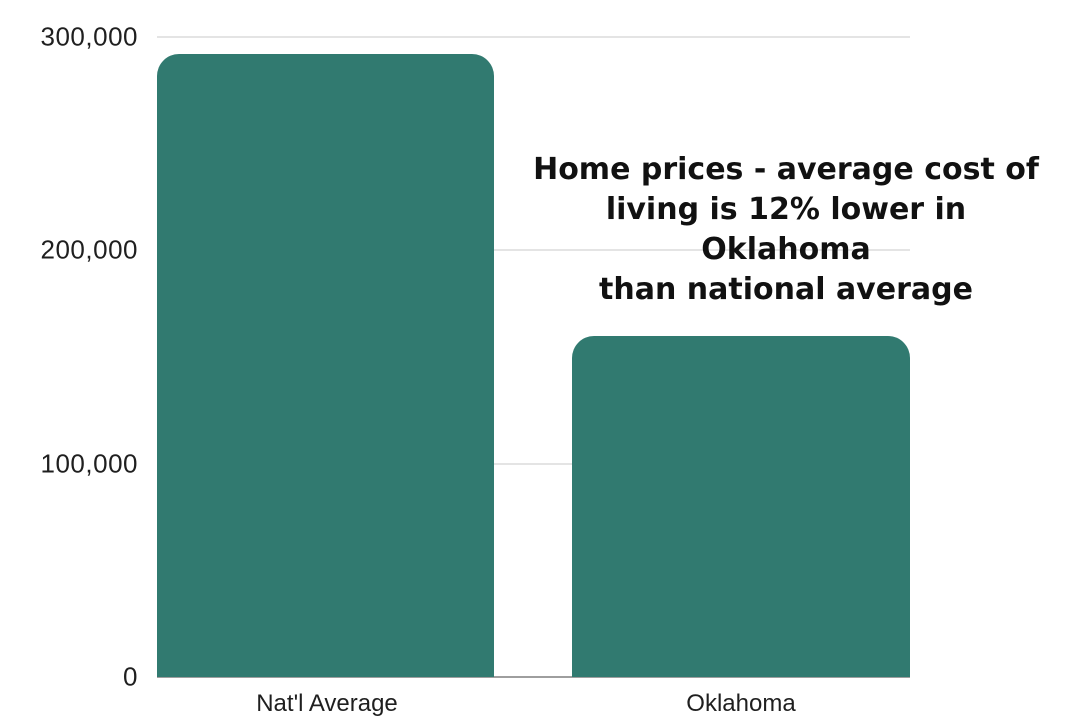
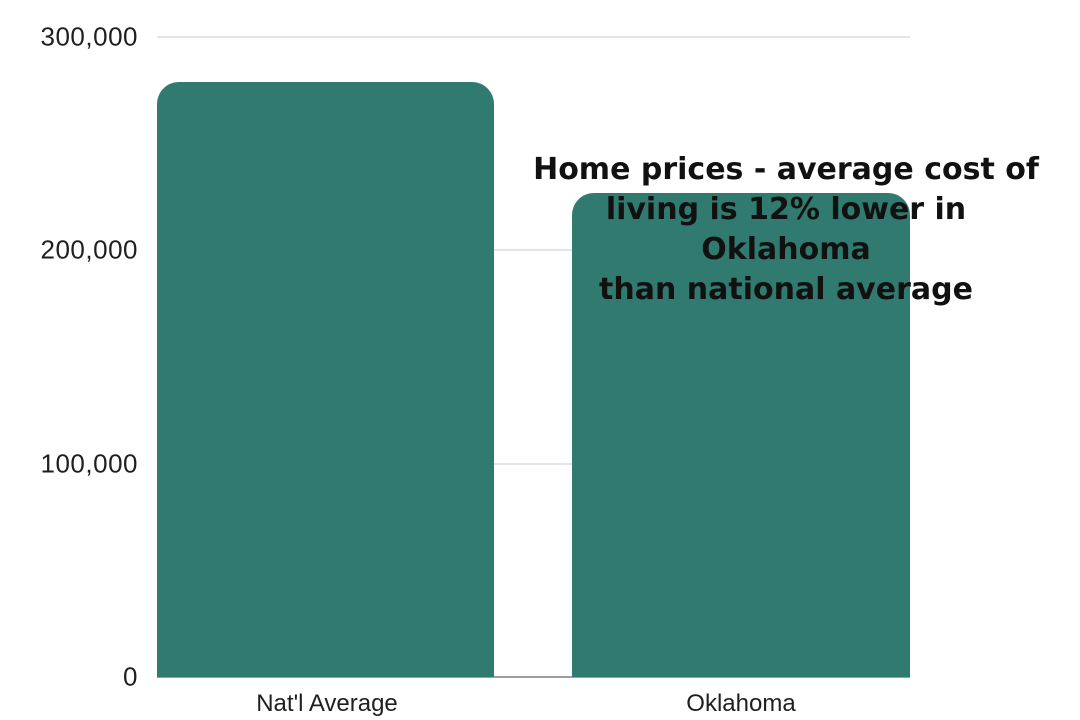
Nat'l Average: 292000 -> 279000
Oklahoma: 160000 -> 227000
